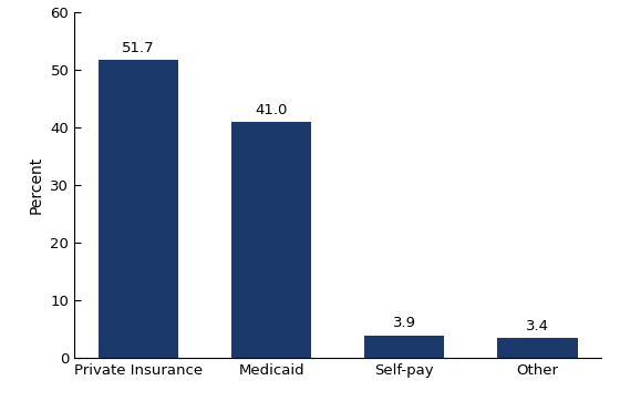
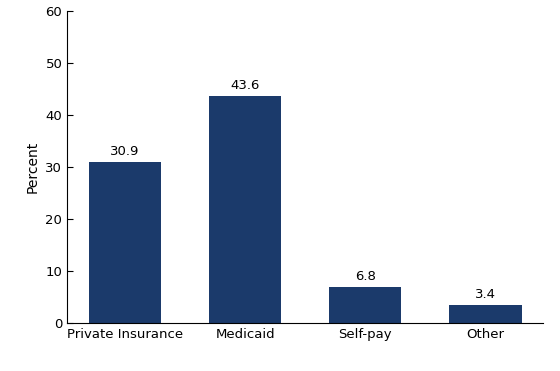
Private Insurance: 51.7 -> 30.9
Medicaid: 41.0 -> 43.6
Self-pay: 3.9 -> 6.8
